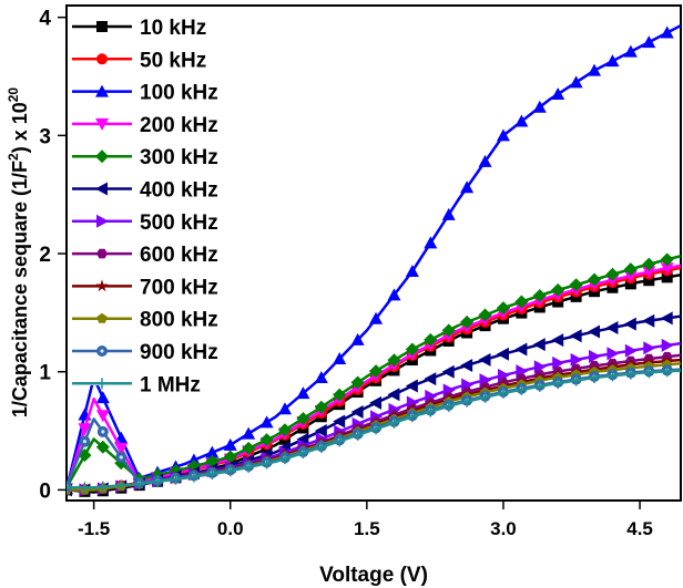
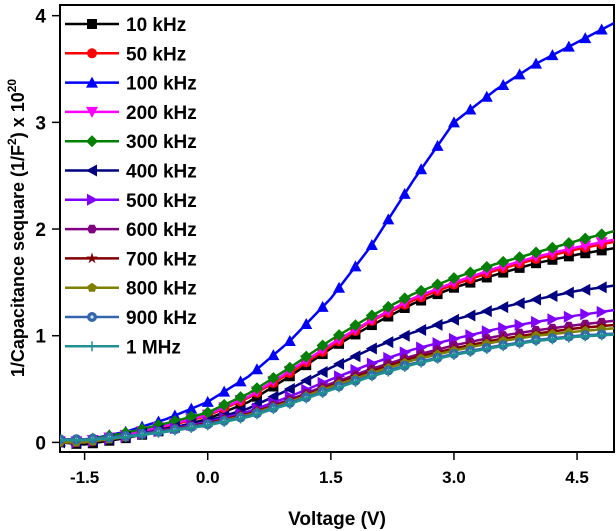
100 kHz/-1.5: 0.95 -> 0.02
200 kHz/-1.5: 0.77 -> 0.01
300 kHz/-1.5: 0.43 -> 0.02
900 kHz/-1.5: 0.60 -> 0.03
